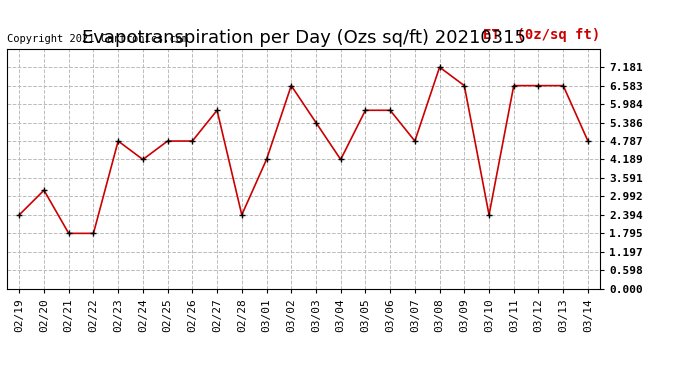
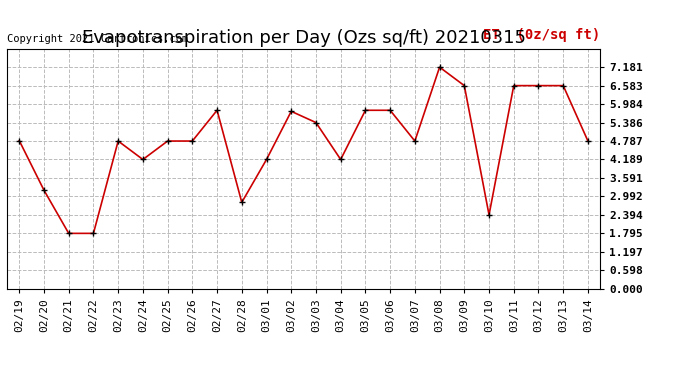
02/19: 2.39 -> 4.80
02/28: 2.39 -> 2.80
03/02: 6.58 -> 5.75
